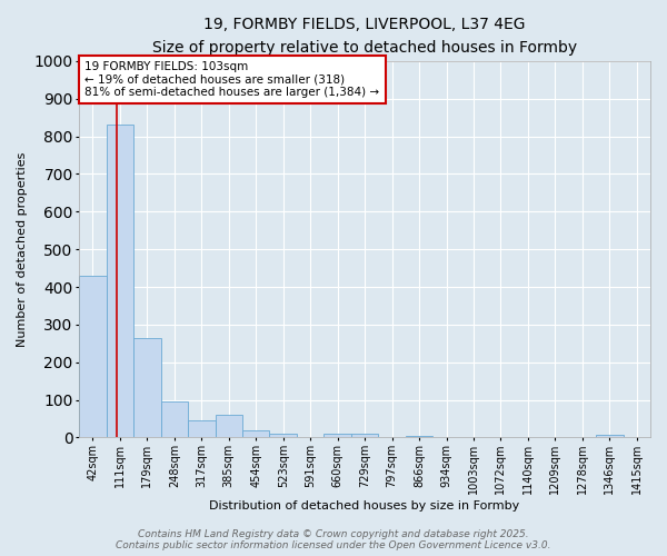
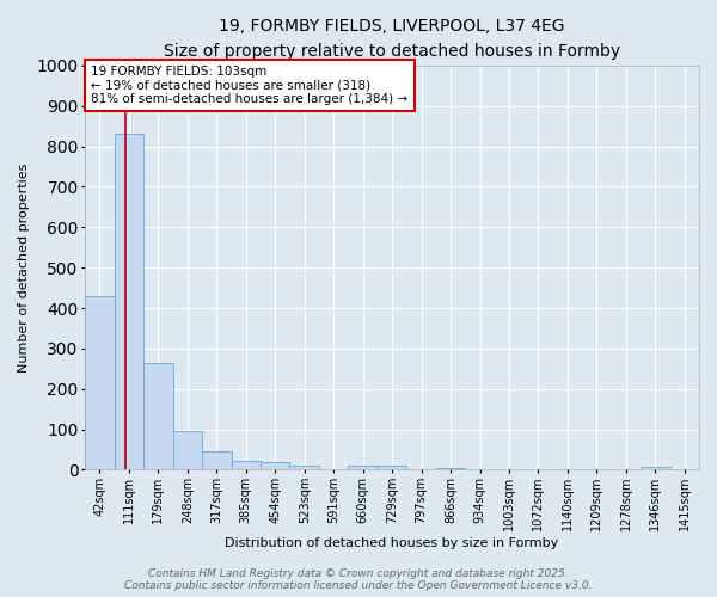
385sqm: 60 -> 22
